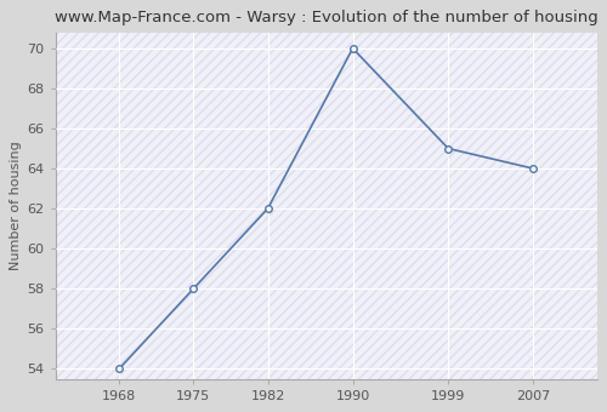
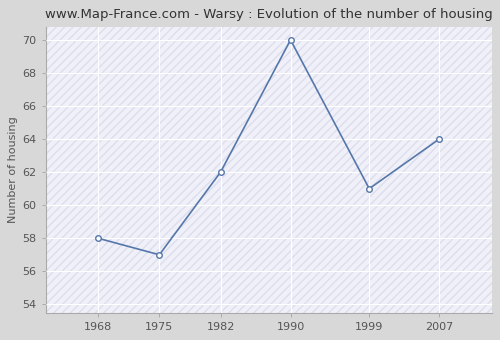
1968: 54 -> 58
1975: 58 -> 57
1999: 65 -> 61
